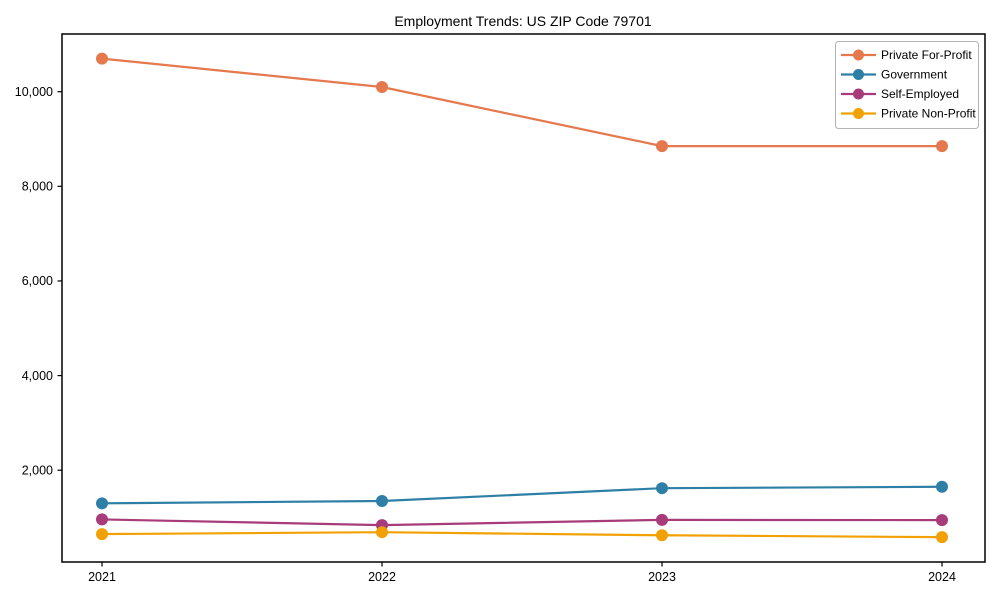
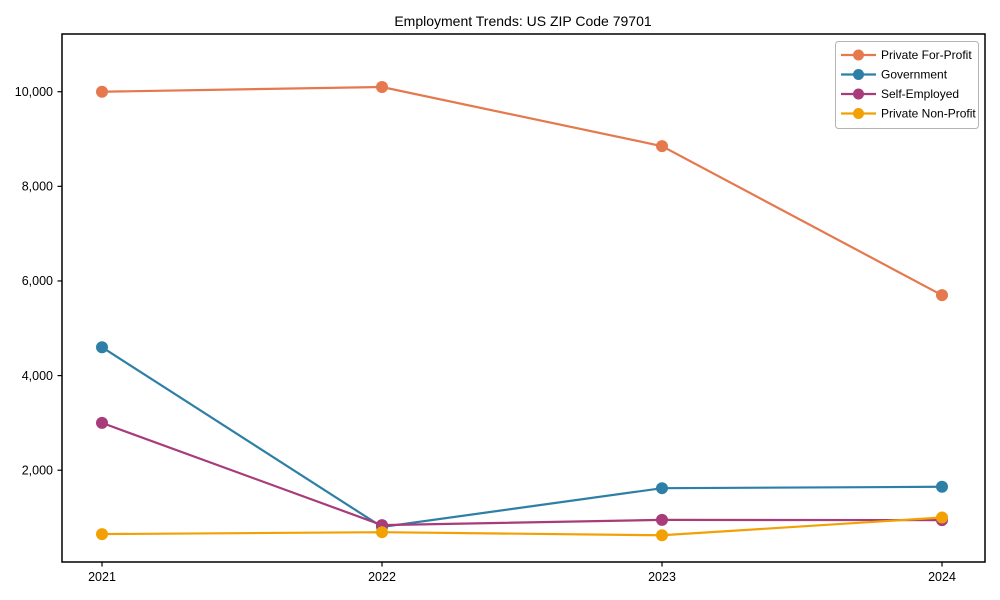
Private For-Profit/2021: 10700 -> 10000
Government/2021: 1300 -> 4600
Self-Employed/2021: 1000 -> 3000
Government/2022: 1400 -> 800
Private For-Profit/2024: 8800 -> 5700
Private Non-Profit/2024: 600 -> 1000
